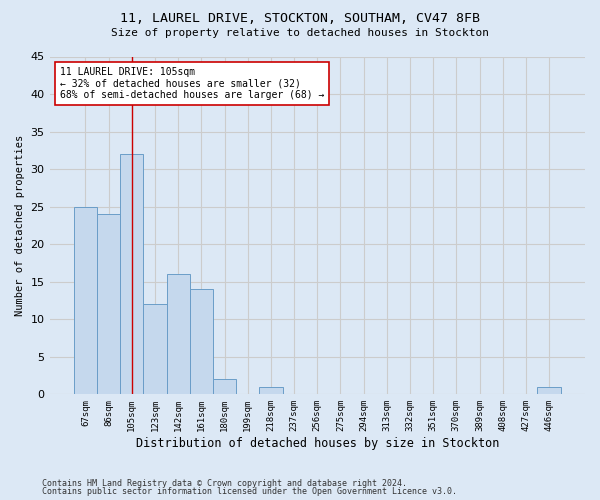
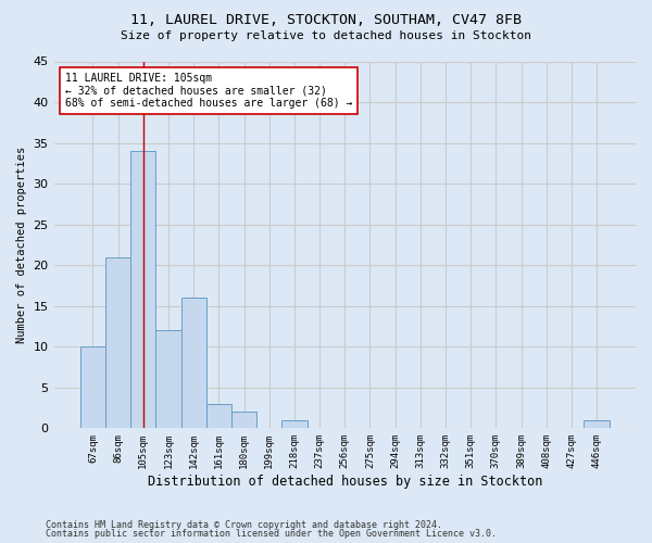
67sqm: 25 -> 10
86sqm: 24 -> 21
105sqm: 32 -> 34
161sqm: 14 -> 3
